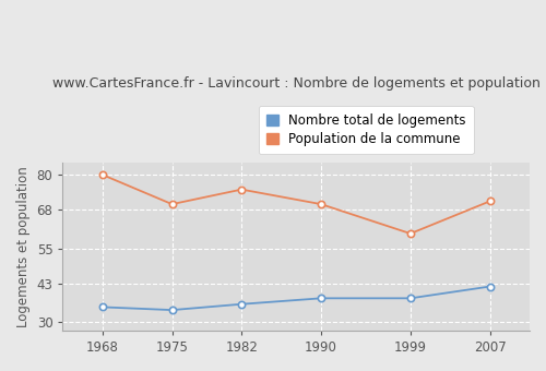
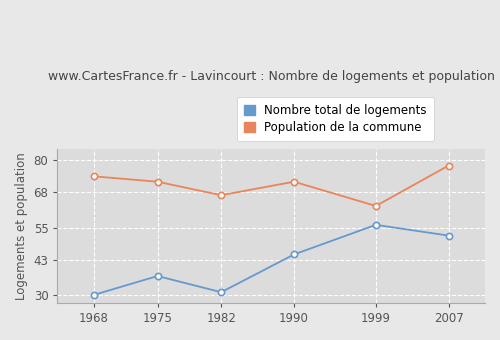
Nombre total de logements/1968: 35 -> 30
Population de la commune/1968: 80 -> 74
Nombre total de logements/1975: 34 -> 37
Population de la commune/1975: 70 -> 72
Nombre total de logements/1982: 36 -> 31
Population de la commune/1982: 75 -> 67
Nombre total de logements/1990: 38 -> 45
Population de la commune/1990: 70 -> 72
Nombre total de logements/1999: 38 -> 56
Population de la commune/1999: 60 -> 63
Nombre total de logements/2007: 42 -> 52
Population de la commune/2007: 71 -> 78
